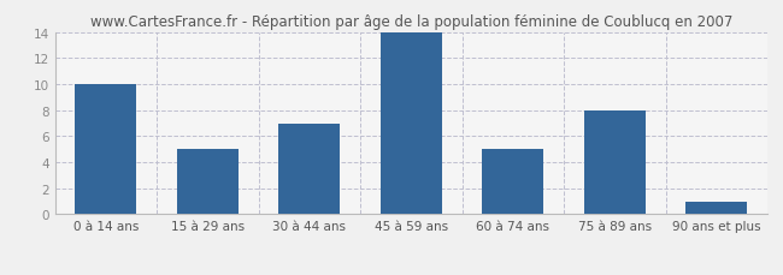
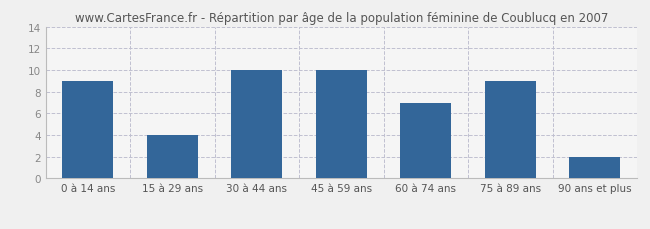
0 à 14 ans: 10 -> 9
15 à 29 ans: 5 -> 4
30 à 44 ans: 7 -> 10
45 à 59 ans: 14 -> 10
60 à 74 ans: 5 -> 7
75 à 89 ans: 8 -> 9
90 ans et plus: 1 -> 2
